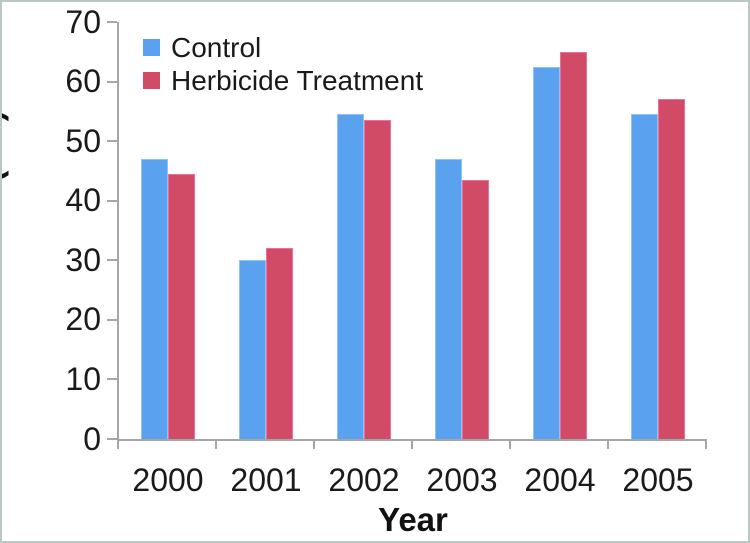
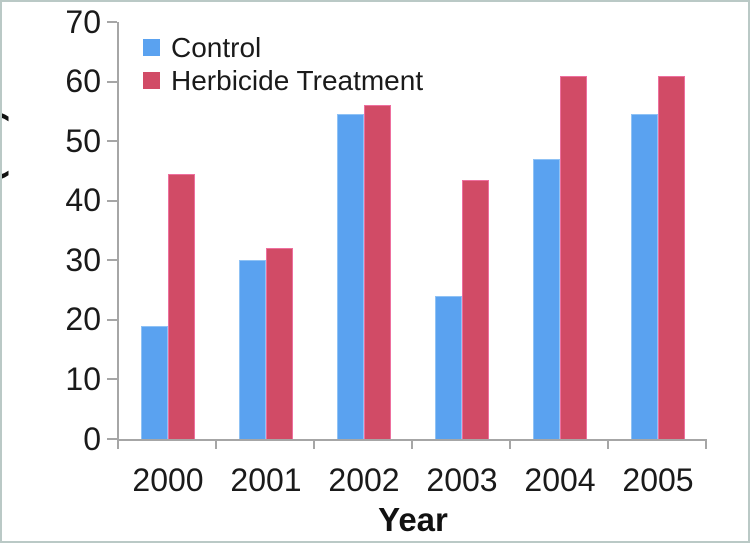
Control/2000: 47 -> 19
Herbicide Treatment/2002: 54 -> 56
Control/2003: 47 -> 24
Control/2004: 62 -> 47
Herbicide Treatment/2004: 65 -> 61
Herbicide Treatment/2005: 57 -> 61
